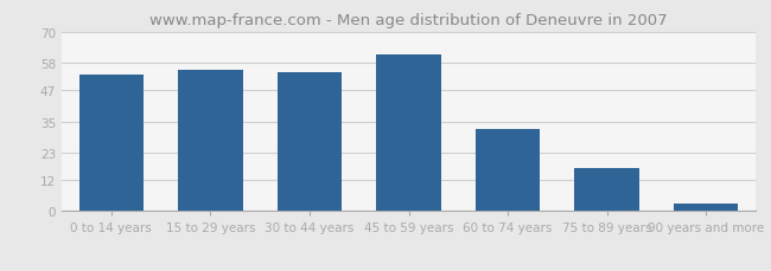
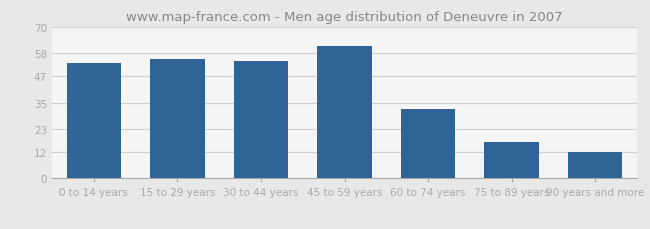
90 years and more: 3 -> 12
